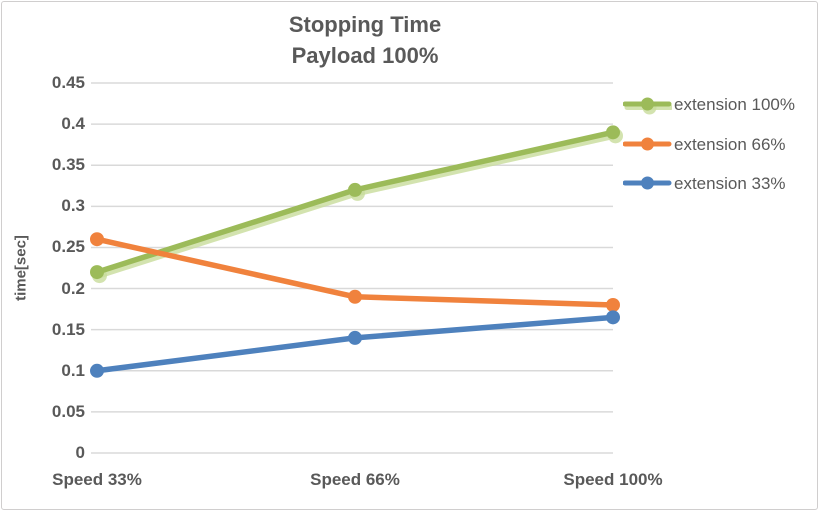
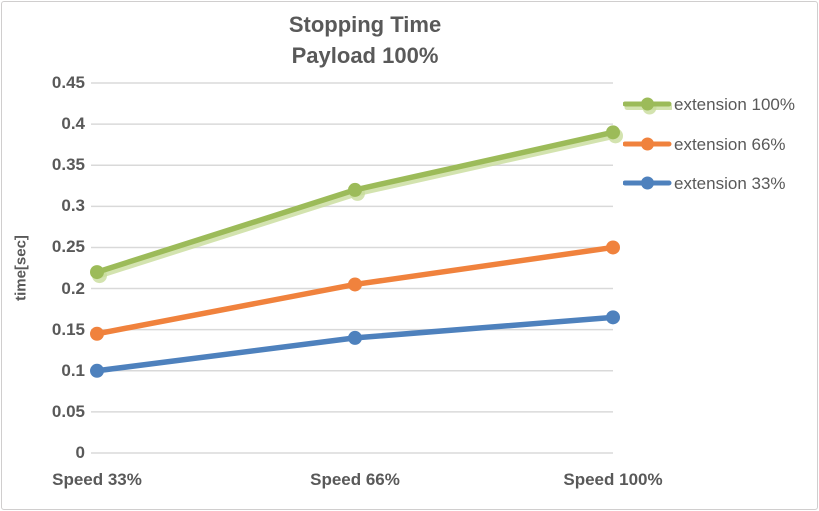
extension 66%/Speed 33%: 0.26 -> 0.14
extension 66%/Speed 66%: 0.19 -> 0.20
extension 66%/Speed 100%: 0.18 -> 0.25
